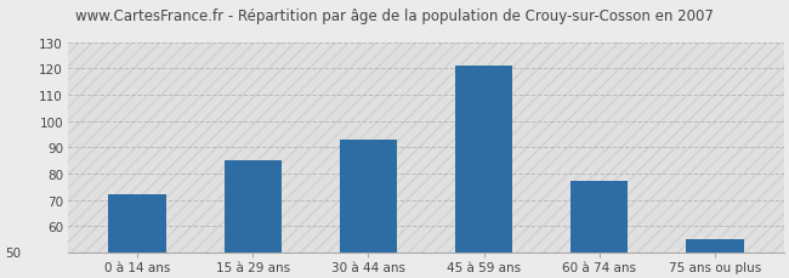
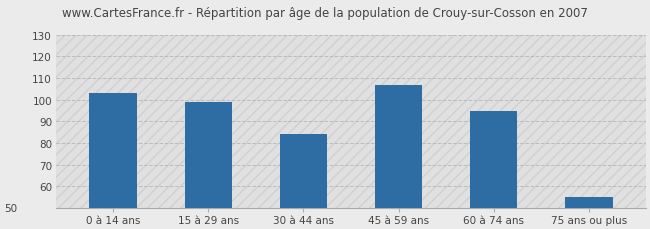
0 à 14 ans: 72 -> 103
15 à 29 ans: 85 -> 99
30 à 44 ans: 93 -> 84
45 à 59 ans: 121 -> 107
60 à 74 ans: 77 -> 95
